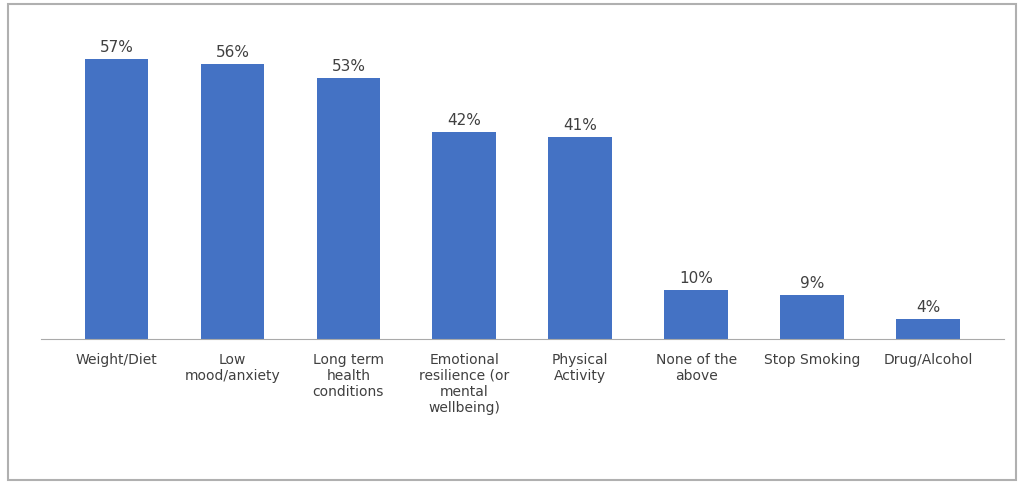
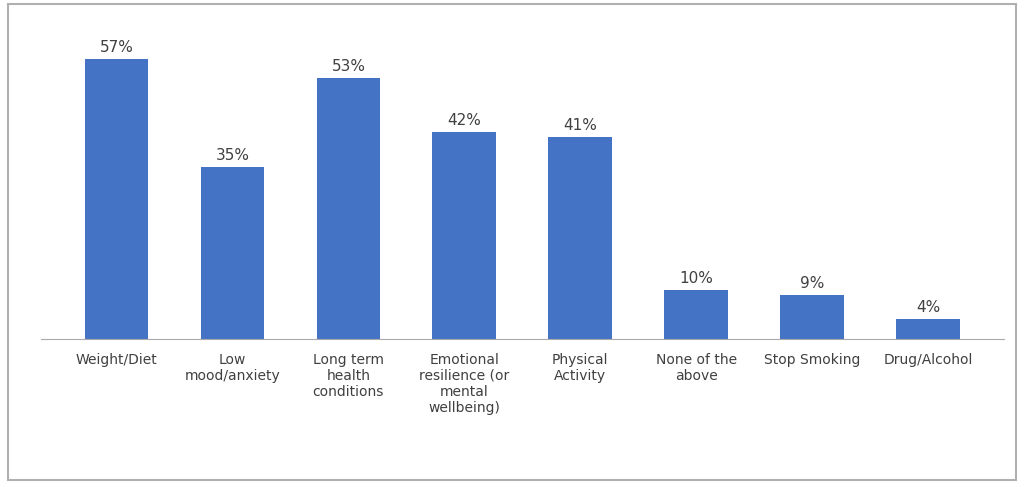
Low mood/anxiety: 56% -> 35%
